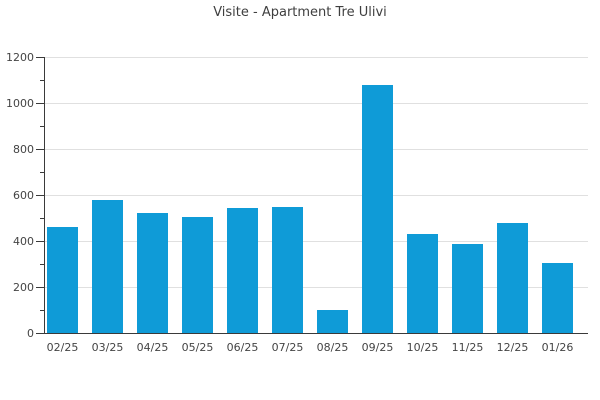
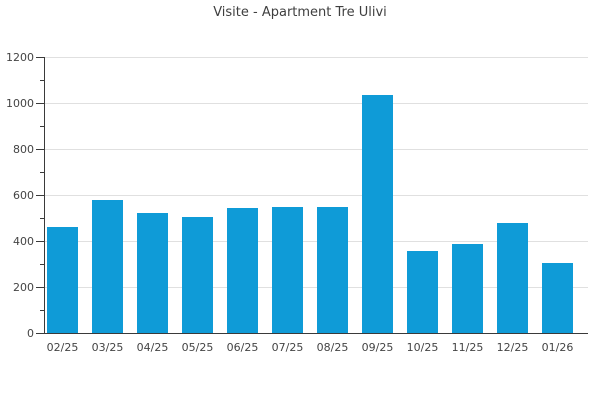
08/25: 100 -> 550
09/25: 1080 -> 1040
10/25: 430 -> 360
